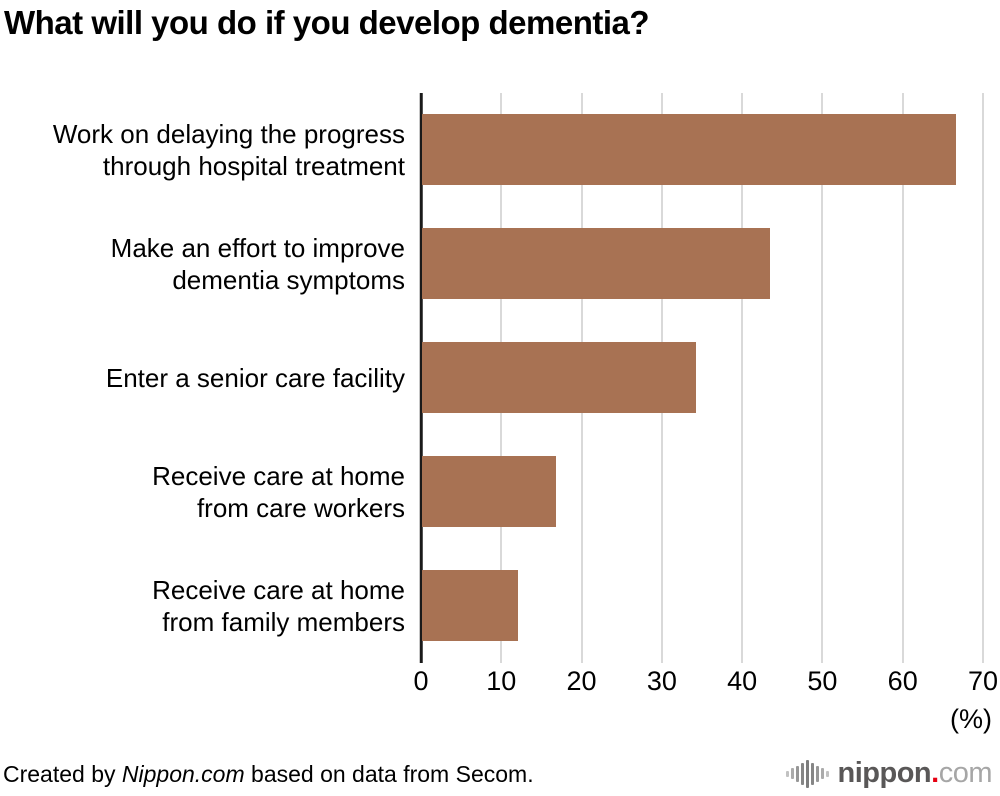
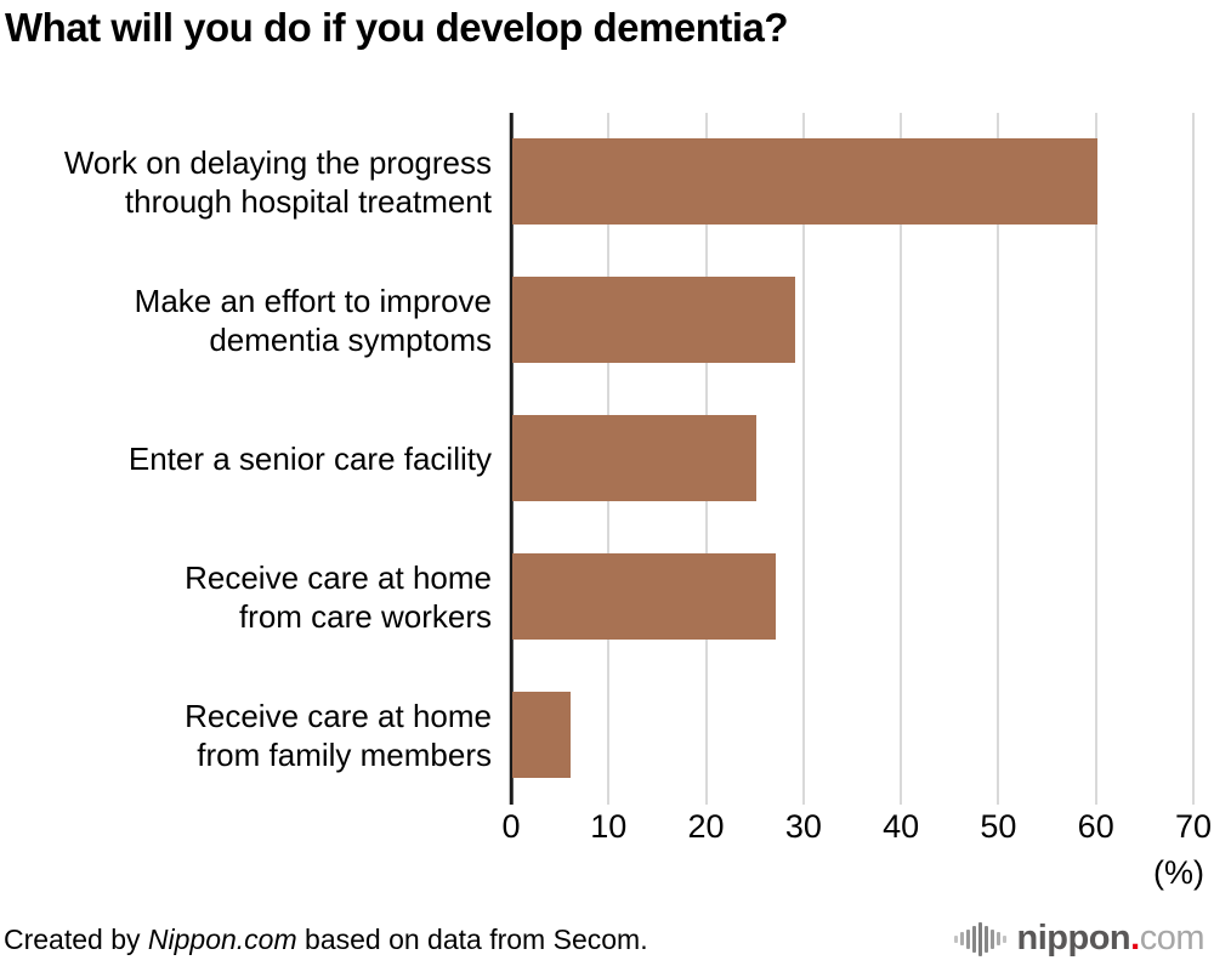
Work on delaying the progress through hospital treatment: 66 -> 60
Make an effort to improve dementia symptoms: 43 -> 29
Enter a senior care facility: 34 -> 25
Receive care at home from care workers: 17 -> 27
Receive care at home from family members: 12 -> 6
